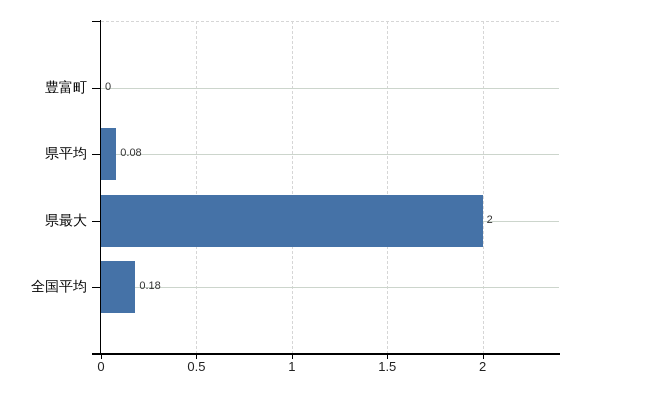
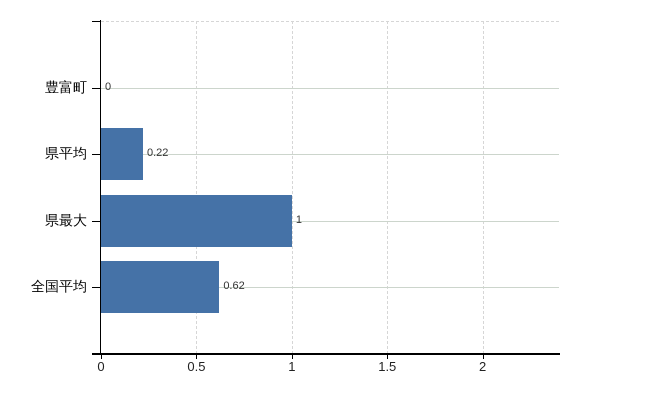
県平均: 0.08 -> 0.22
県最大: 2 -> 1
全国平均: 0.18 -> 0.62
